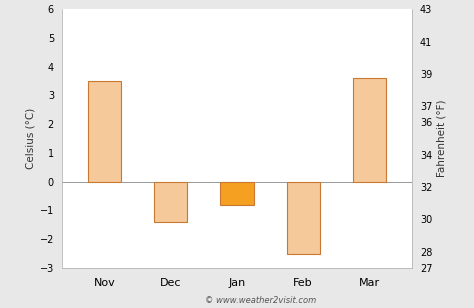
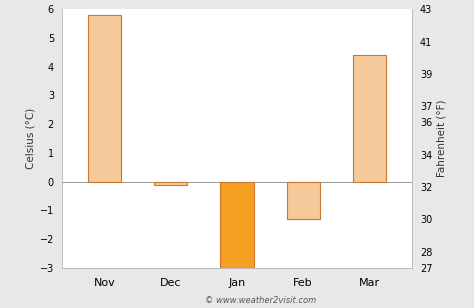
Nov: 3.5 -> 5.8
Dec: -1.4 -> -0.1
Jan: -0.8 -> -3.0
Feb: -2.5 -> -1.3
Mar: 3.6 -> 4.4
